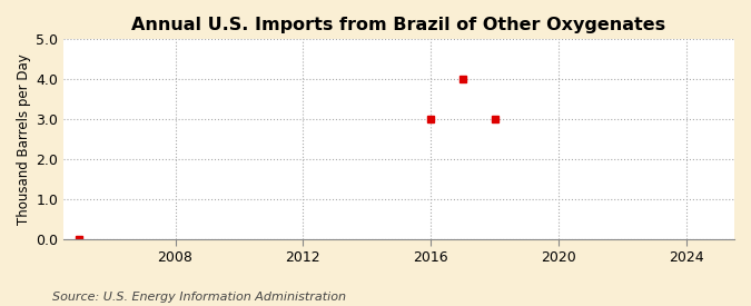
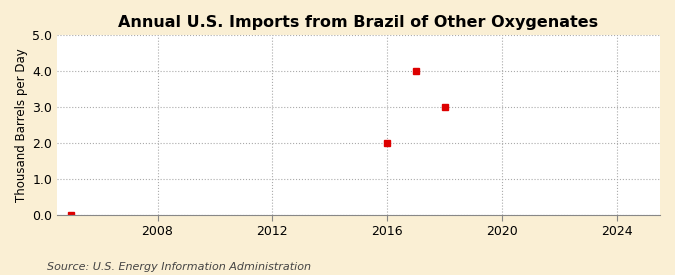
2016: 3 -> 2
